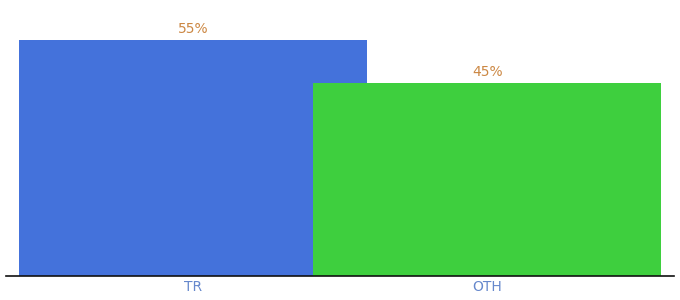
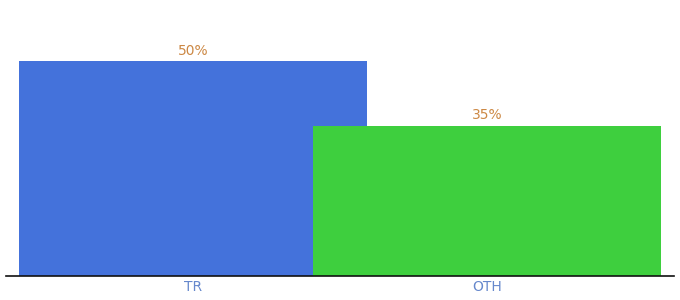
TR: 55% -> 50%
OTH: 45% -> 35%
